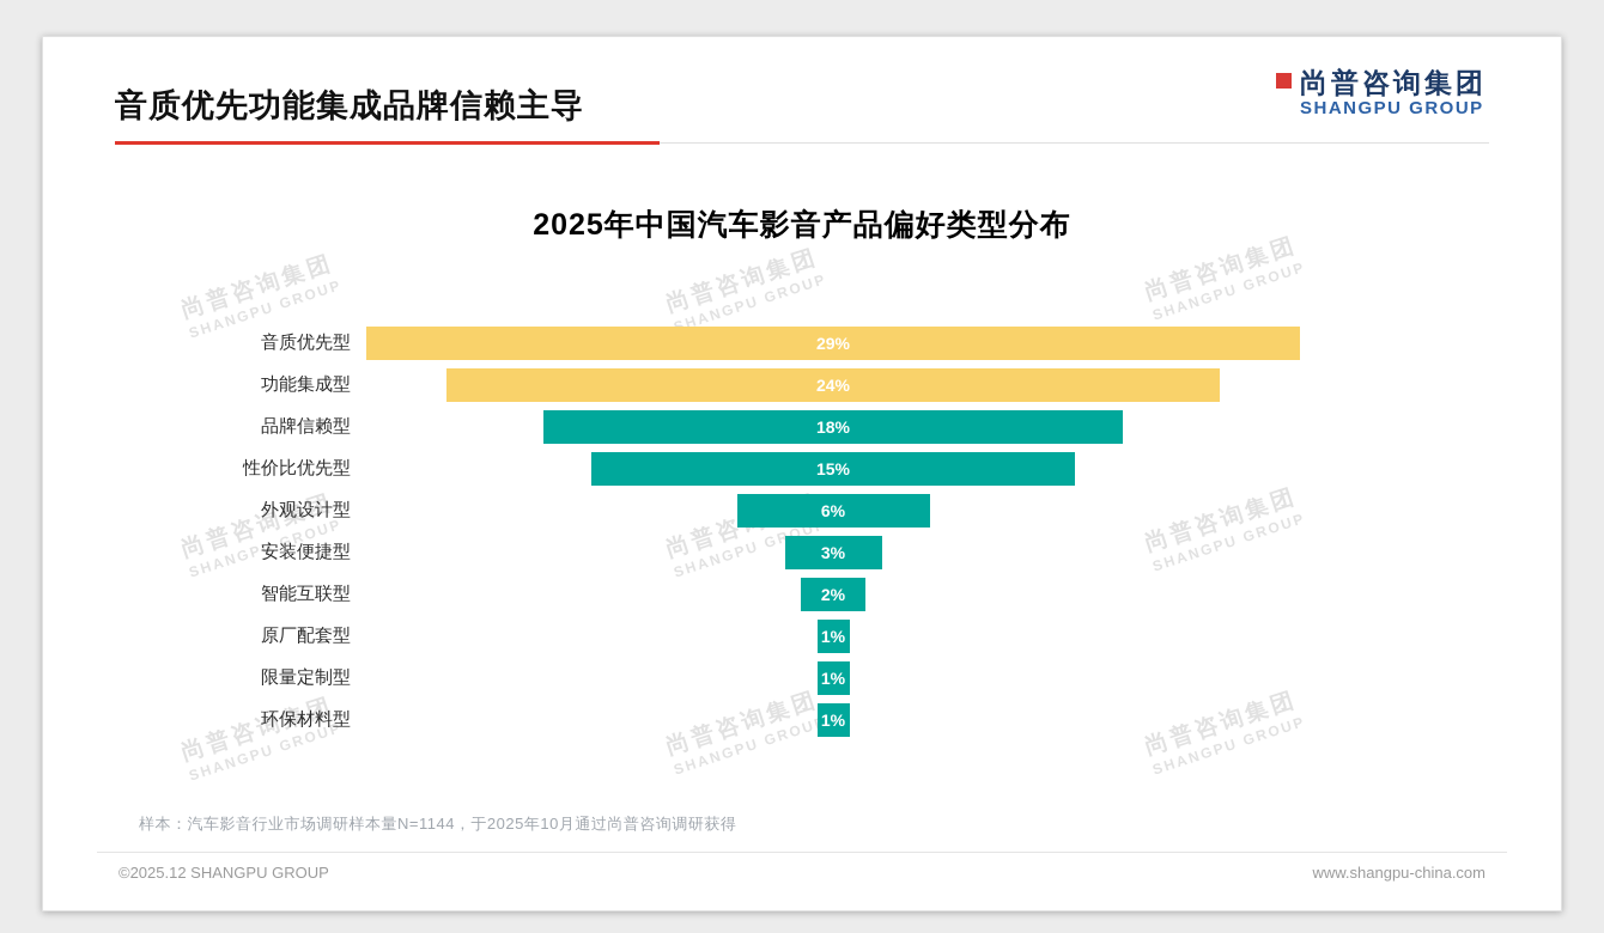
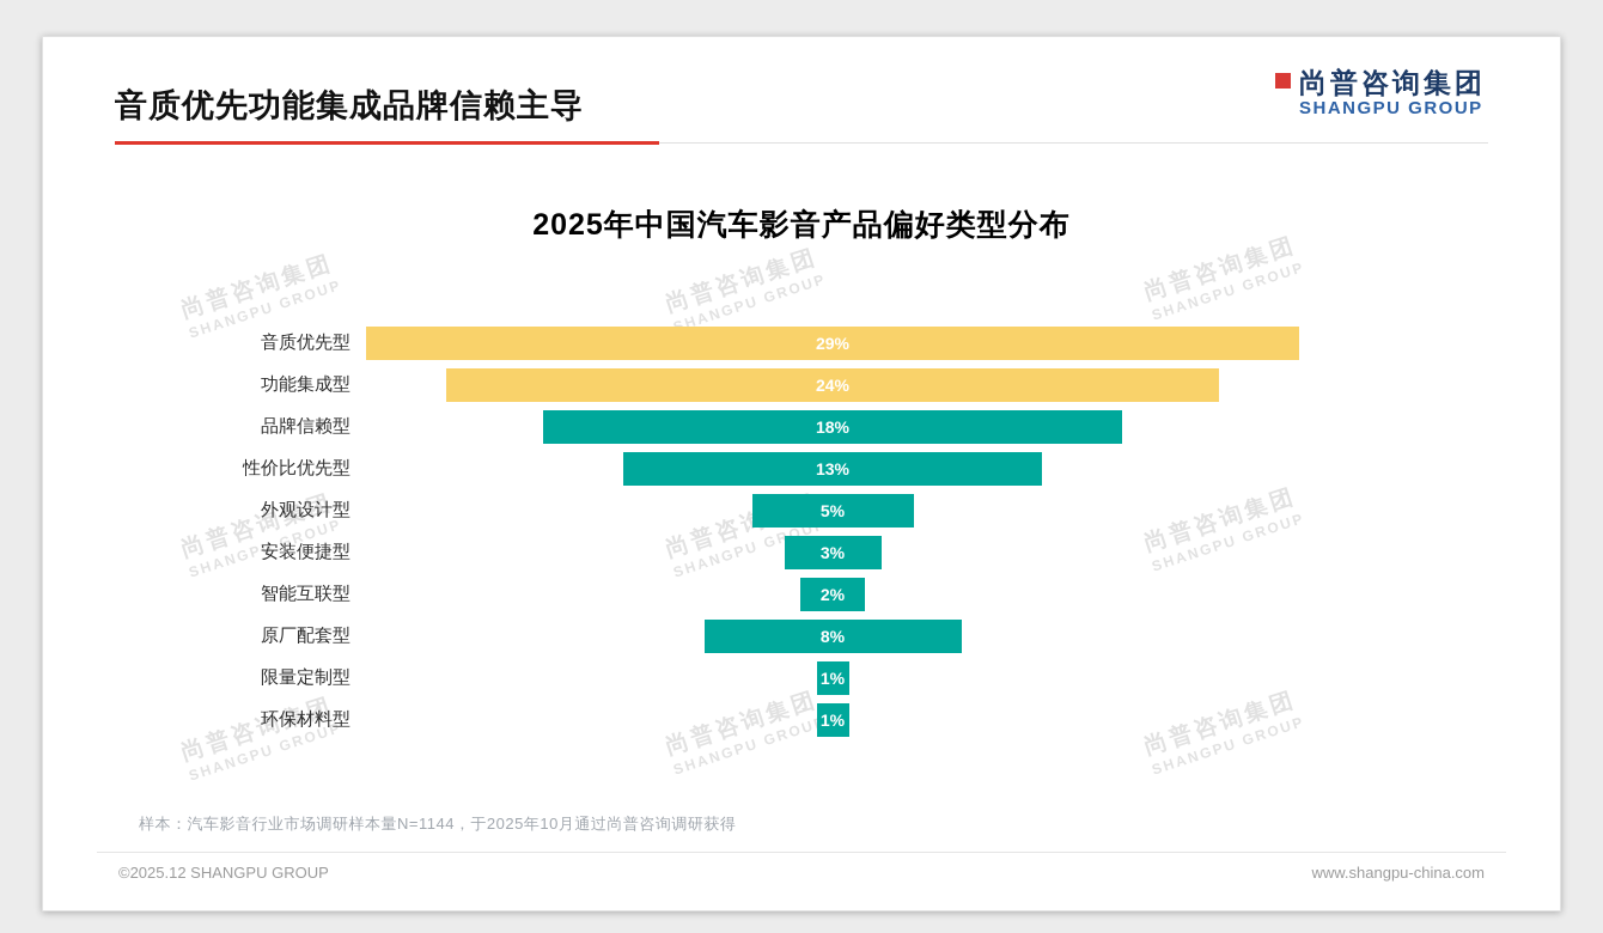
性价比优先型: 15% -> 13%
外观设计型: 6% -> 5%
原厂配套型: 1% -> 8%
